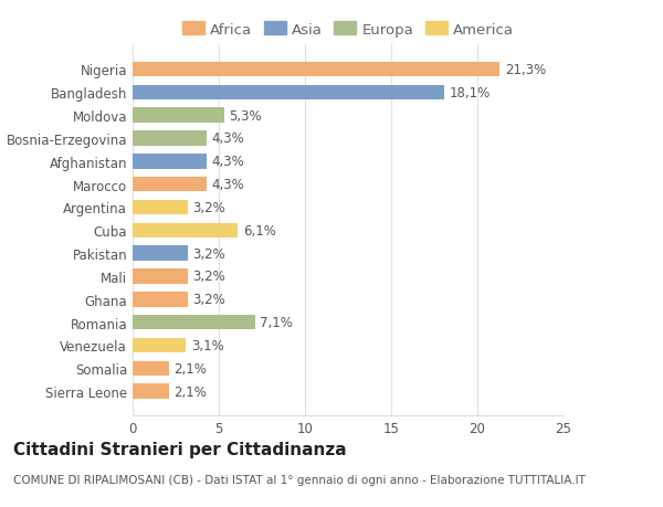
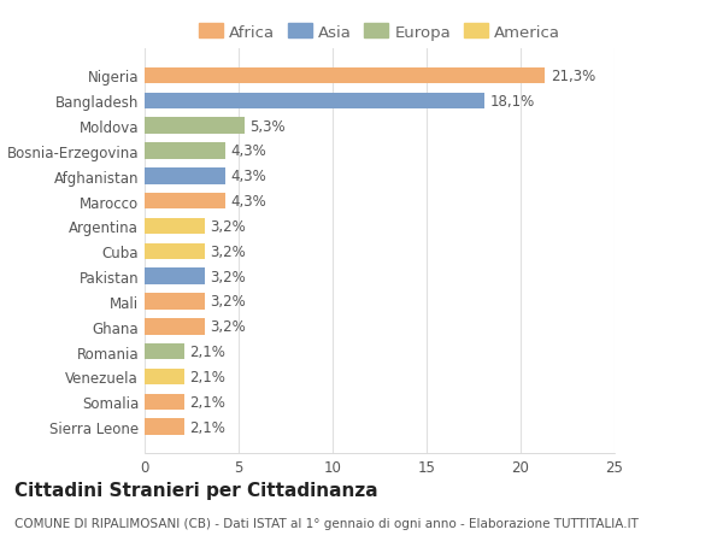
Cuba: 6,1% -> 3,2%
Romania: 7,1% -> 2,1%
Venezuela: 3,1% -> 2,1%
